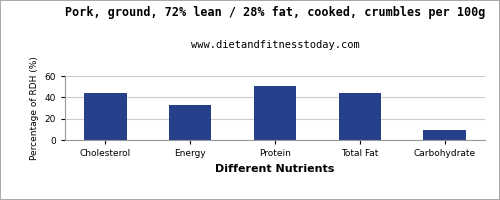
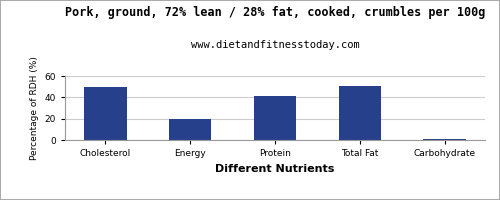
Cholesterol: 44 -> 50
Energy: 33 -> 20
Protein: 51 -> 41
Total Fat: 44 -> 51
Carbohydrate: 9 -> 1
